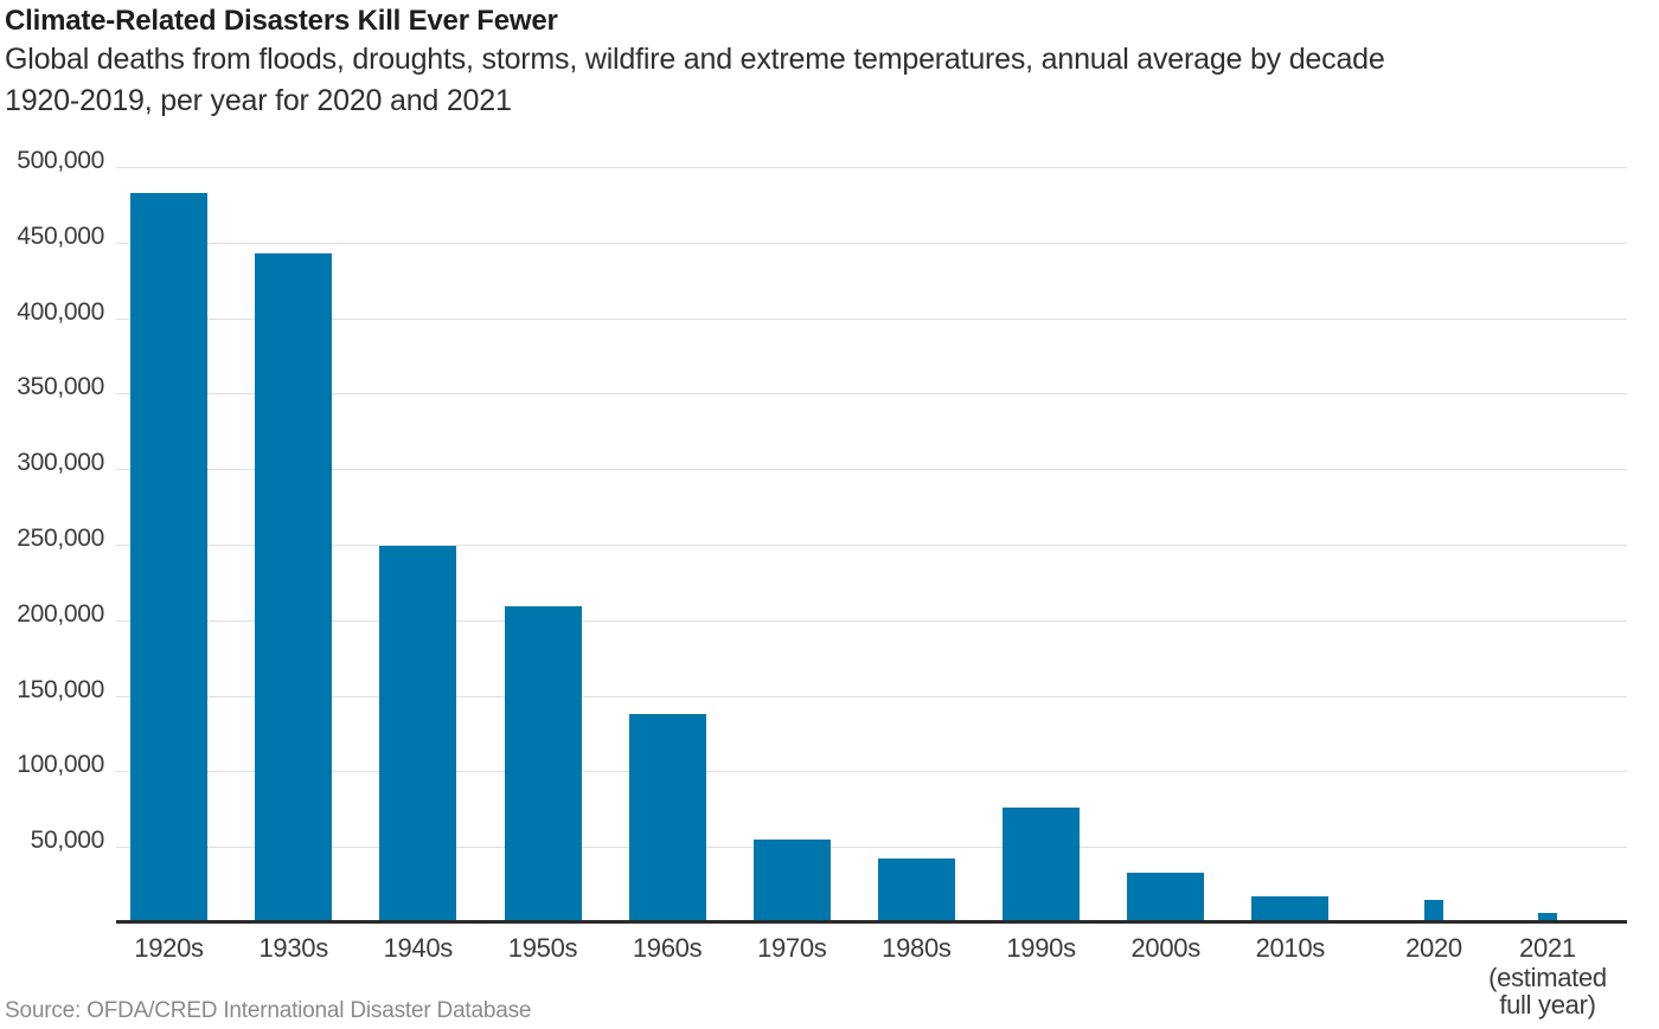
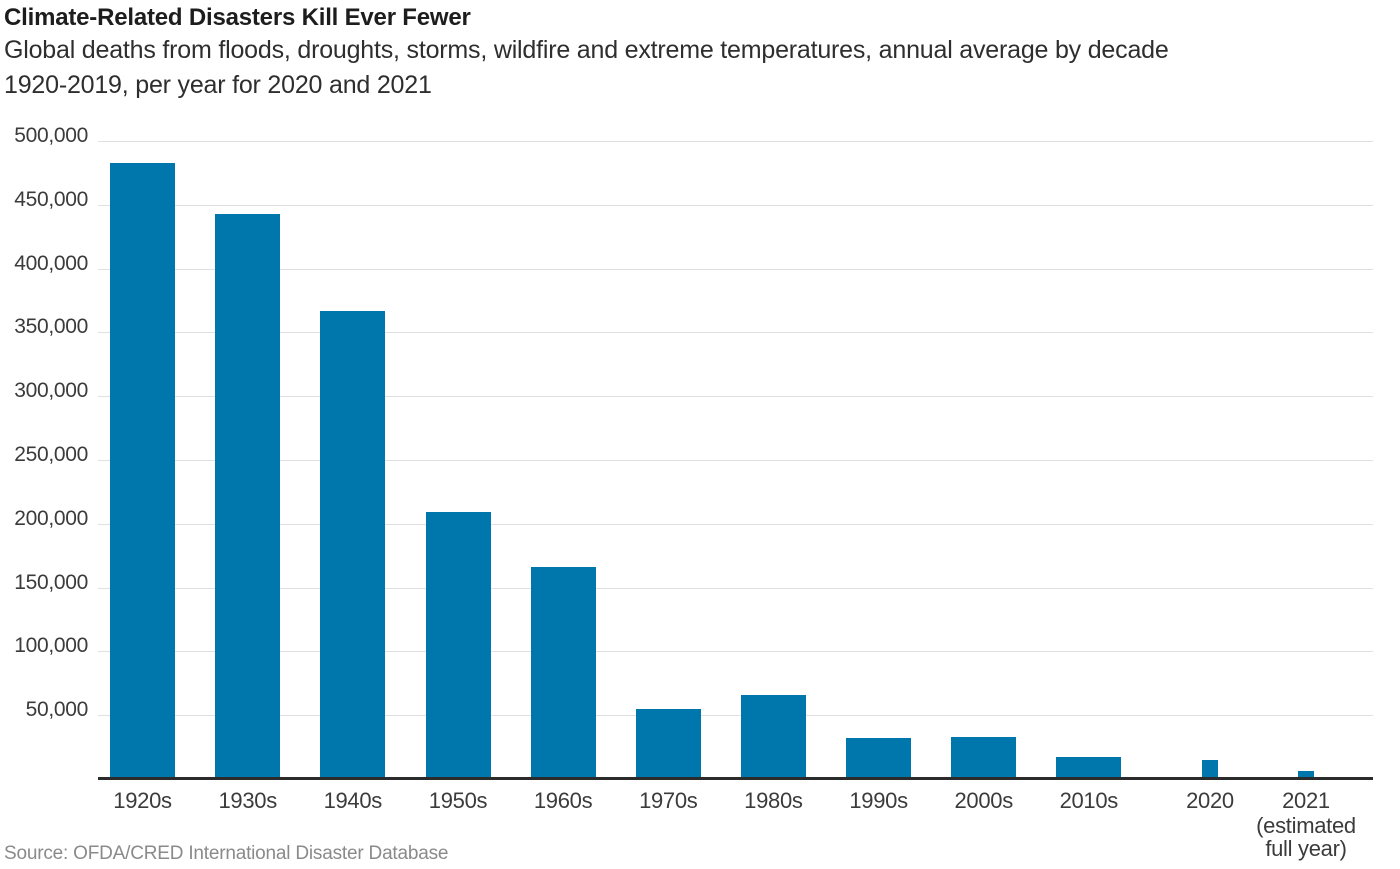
1940s: 249000 -> 367000
1960s: 138000 -> 166000
1980s: 42000 -> 66000
1990s: 76000 -> 32000
